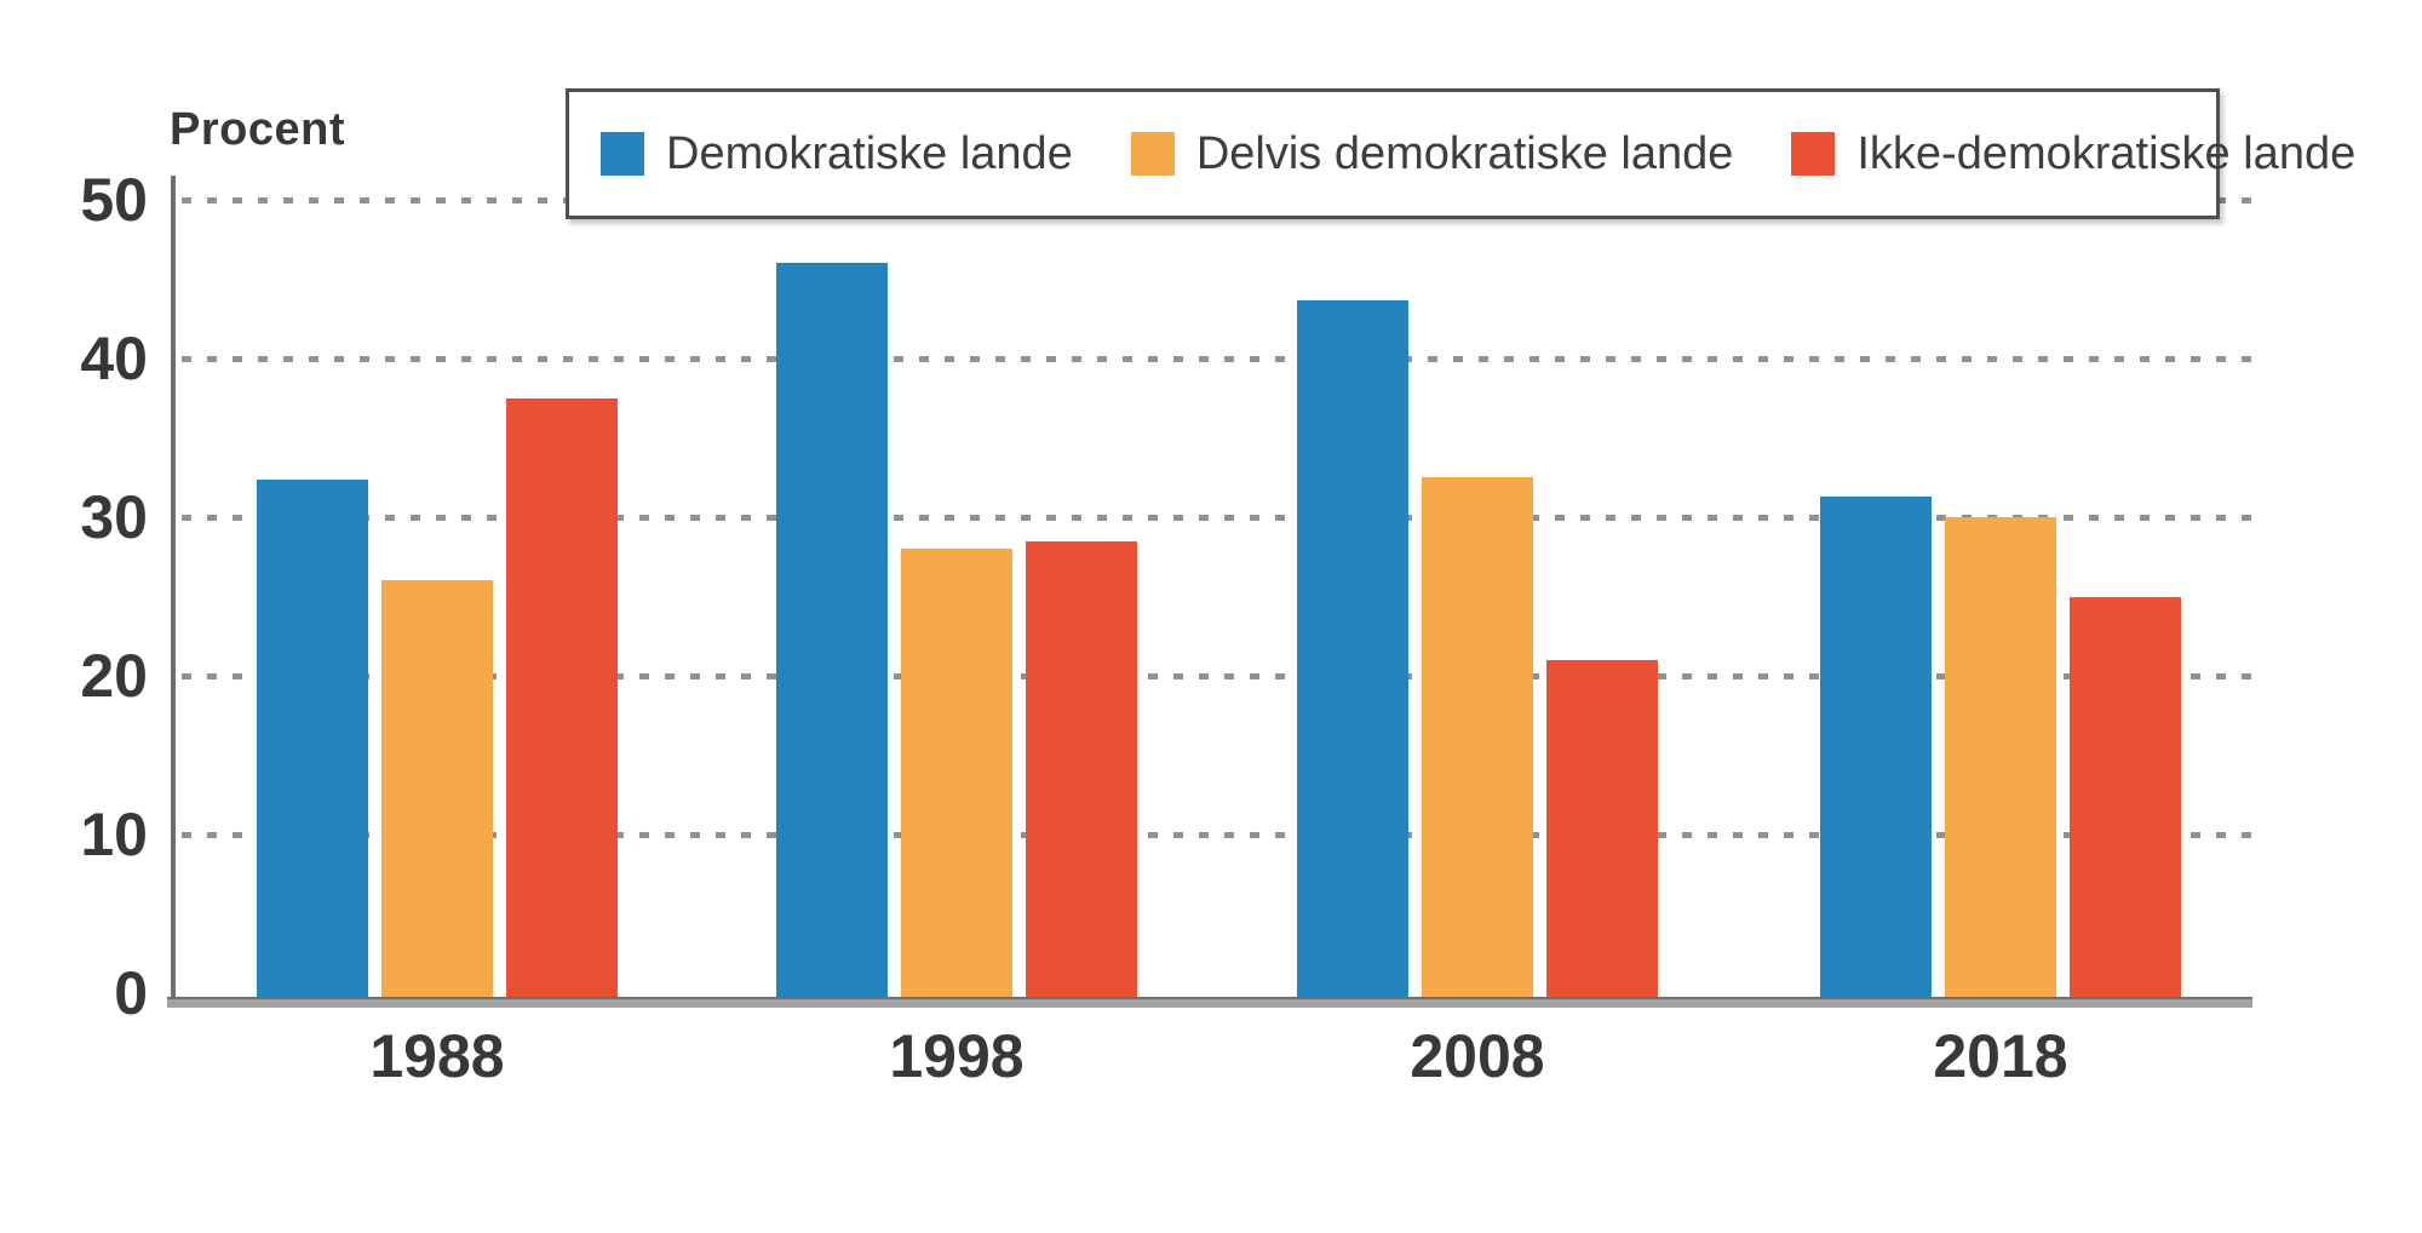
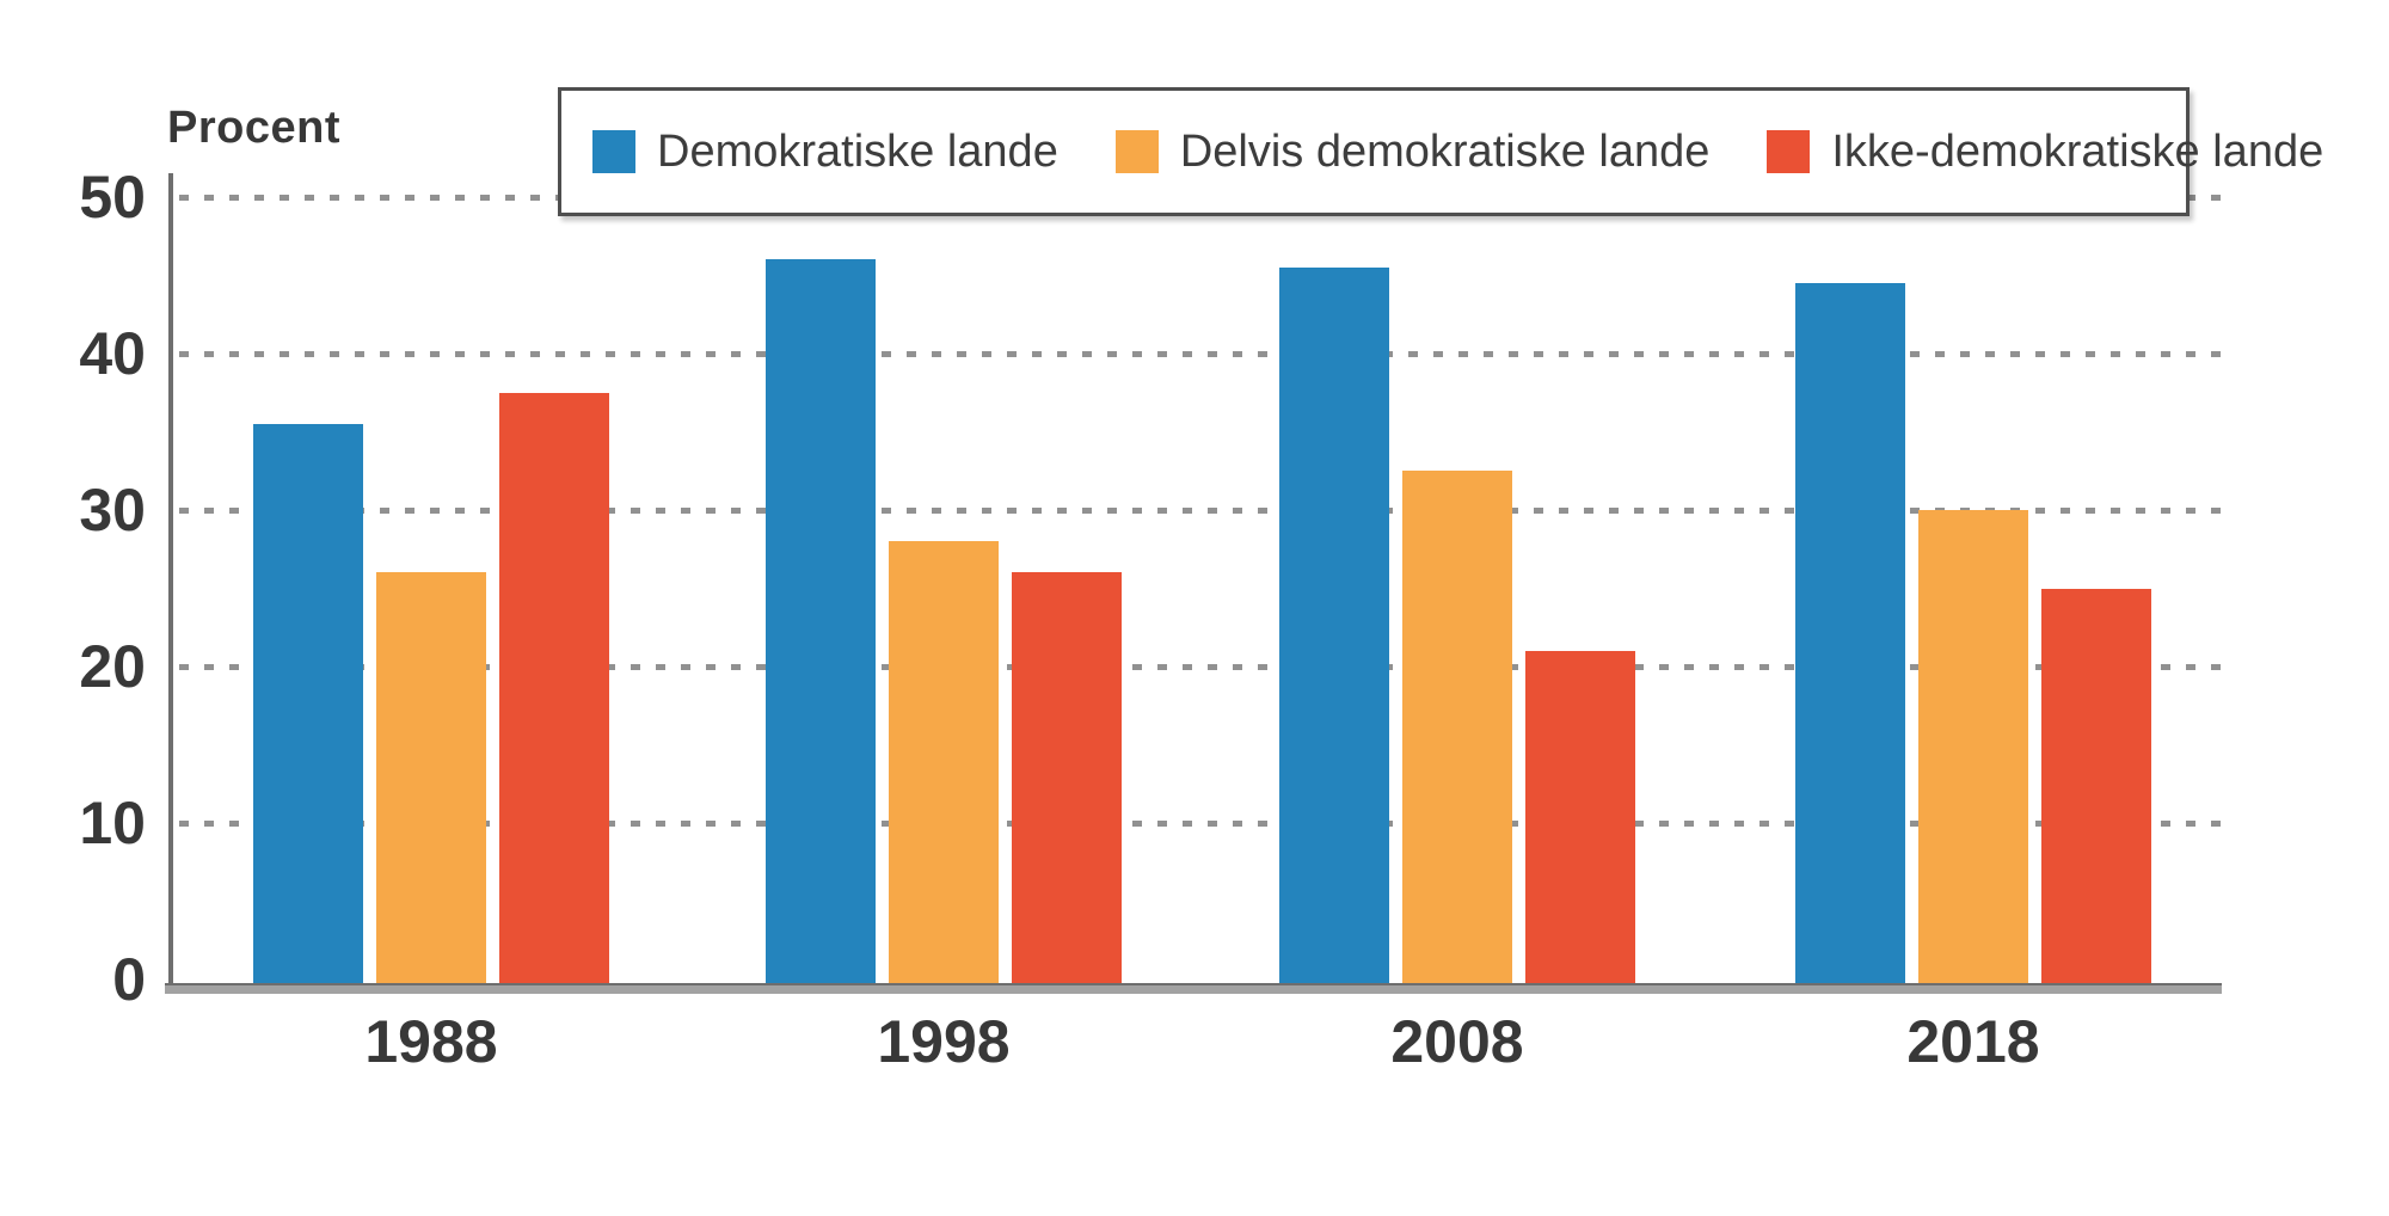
Demokratiske lande/1988: 32.4 -> 35.5
Ikke-demokratiske lande/1998: 28.5 -> 26.0
Demokratiske lande/2008: 43.7 -> 45.5
Demokratiske lande/2018: 31.3 -> 44.5
